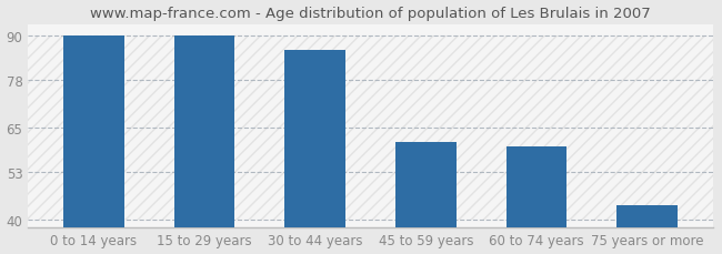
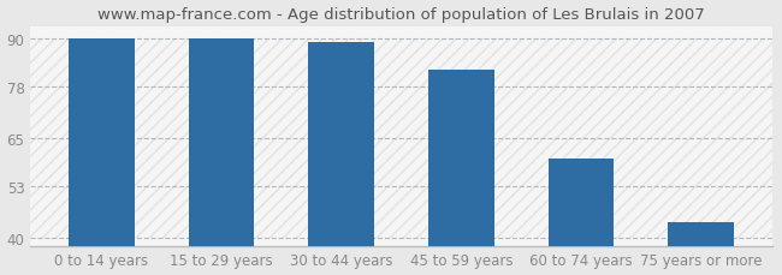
30 to 44 years: 86 -> 89
45 to 59 years: 61 -> 82
